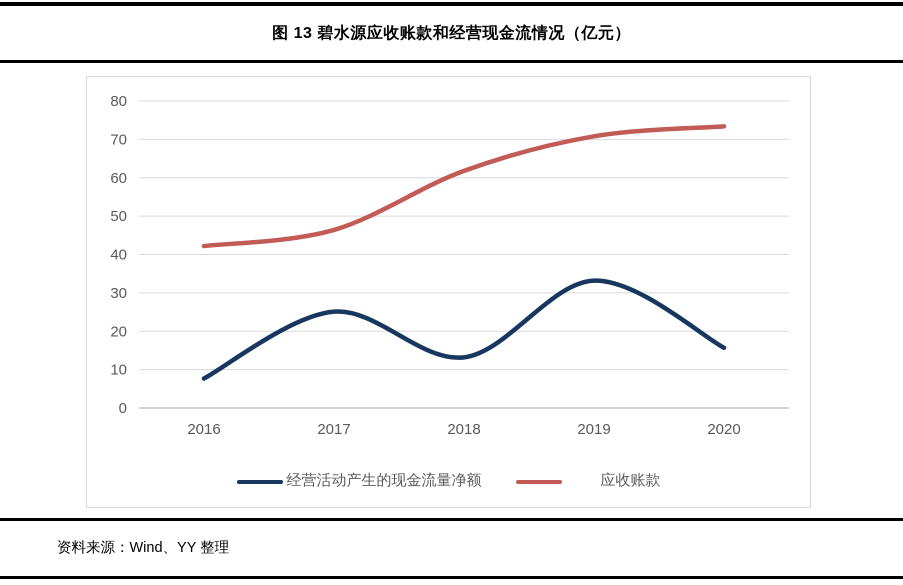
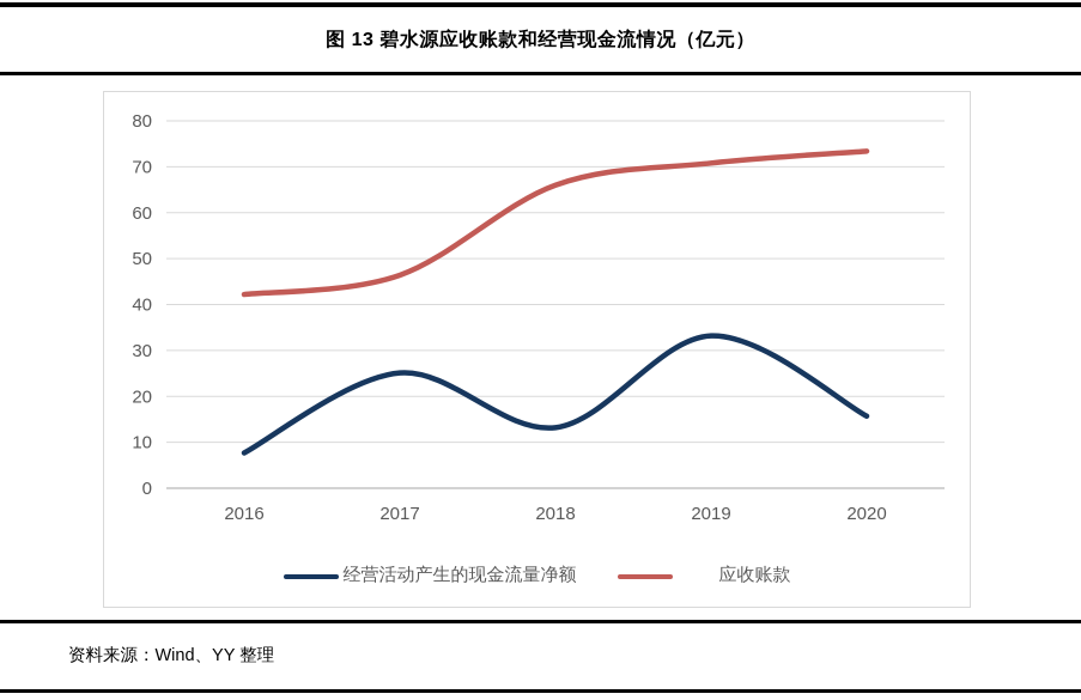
应收账款/2018: 62 -> 66
